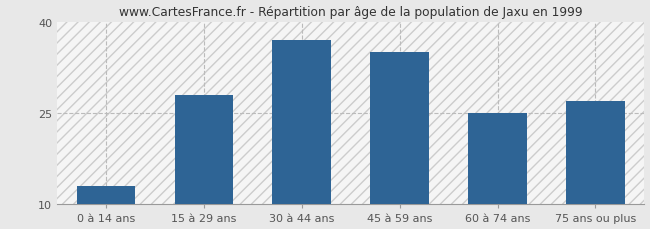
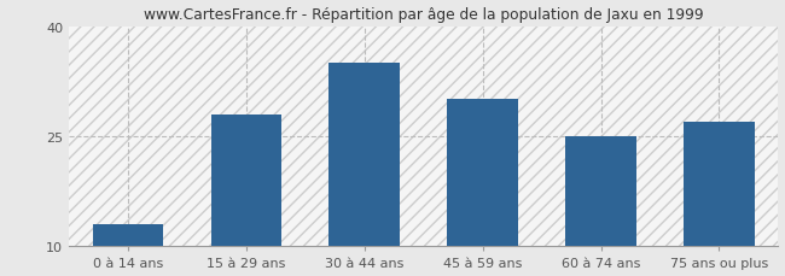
30 à 44 ans: 37 -> 35
45 à 59 ans: 35 -> 30
